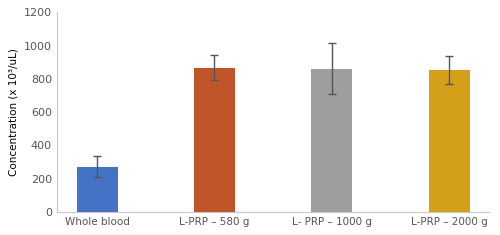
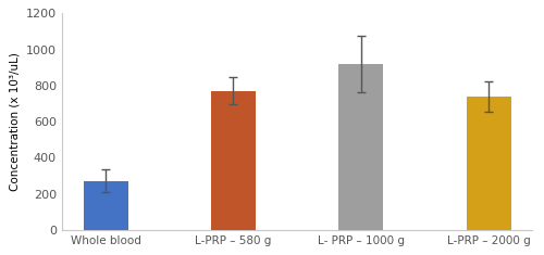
L-PRP – 580 g: 870 -> 770
L- PRP – 1000 g: 860 -> 920
L-PRP – 2000 g: 850 -> 740
